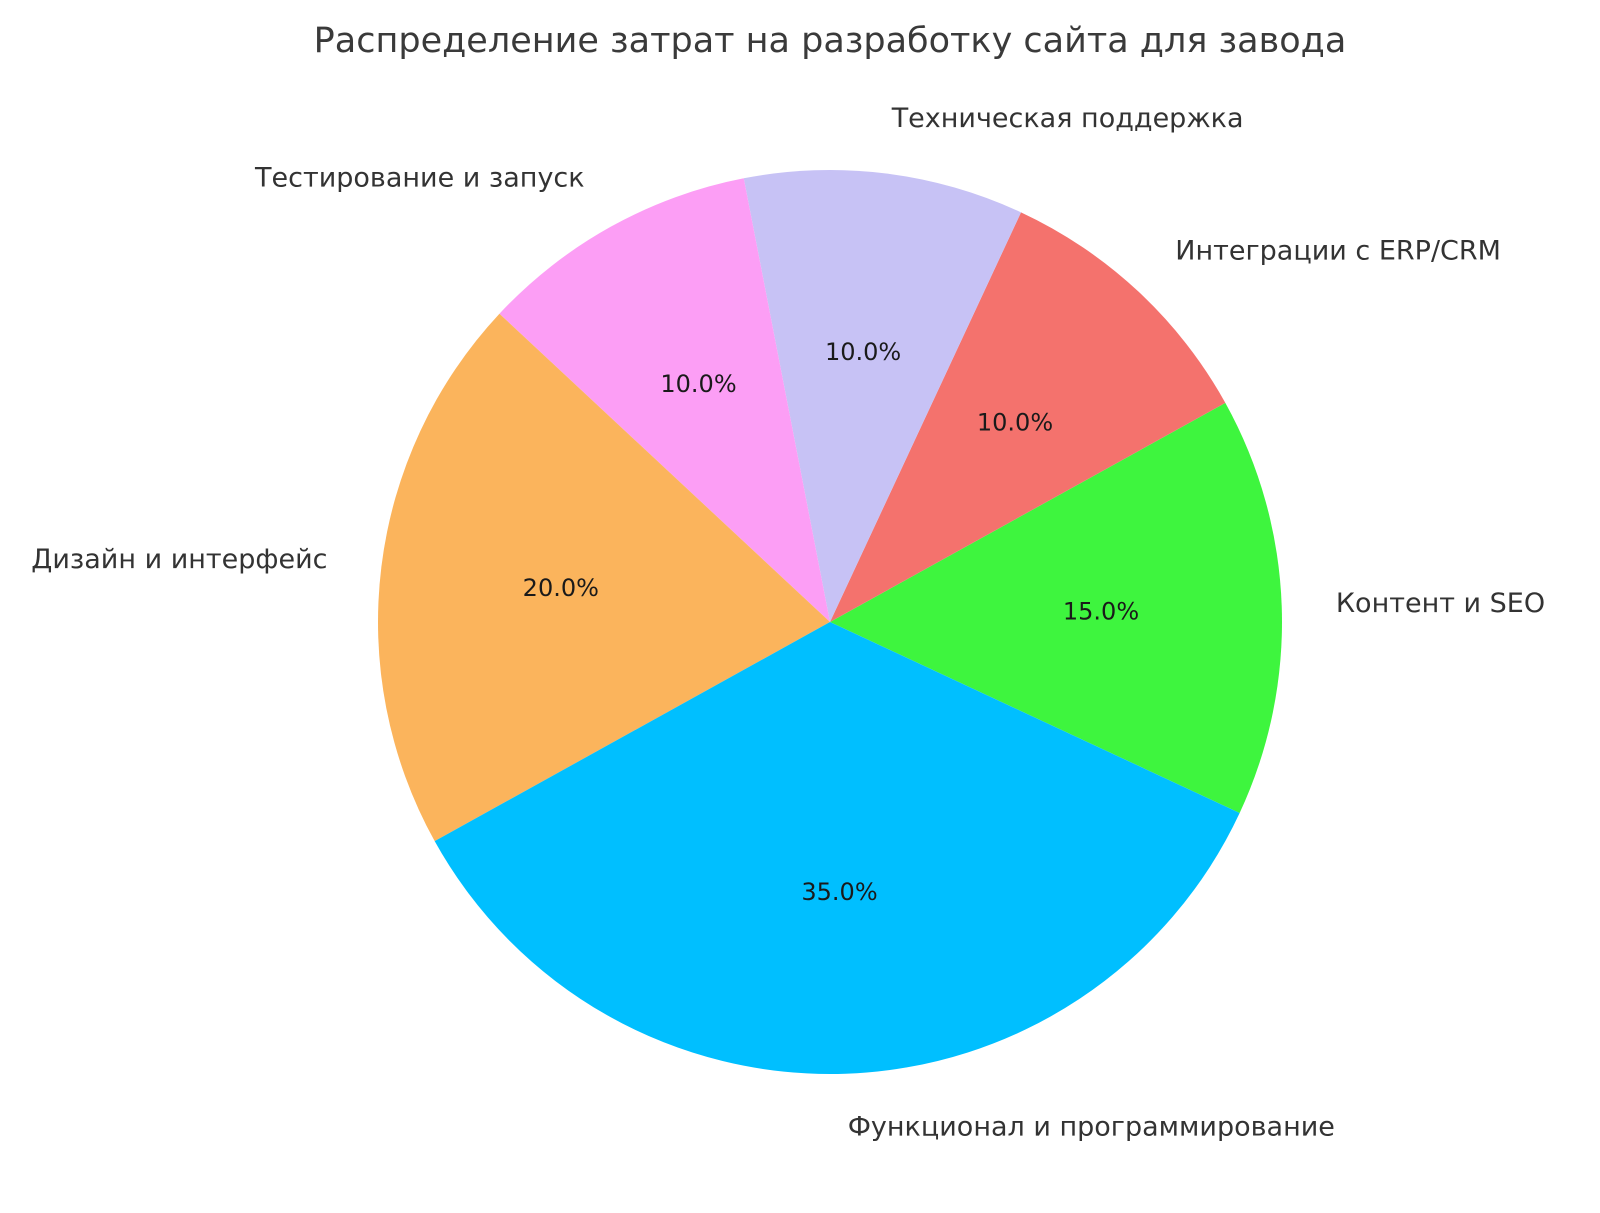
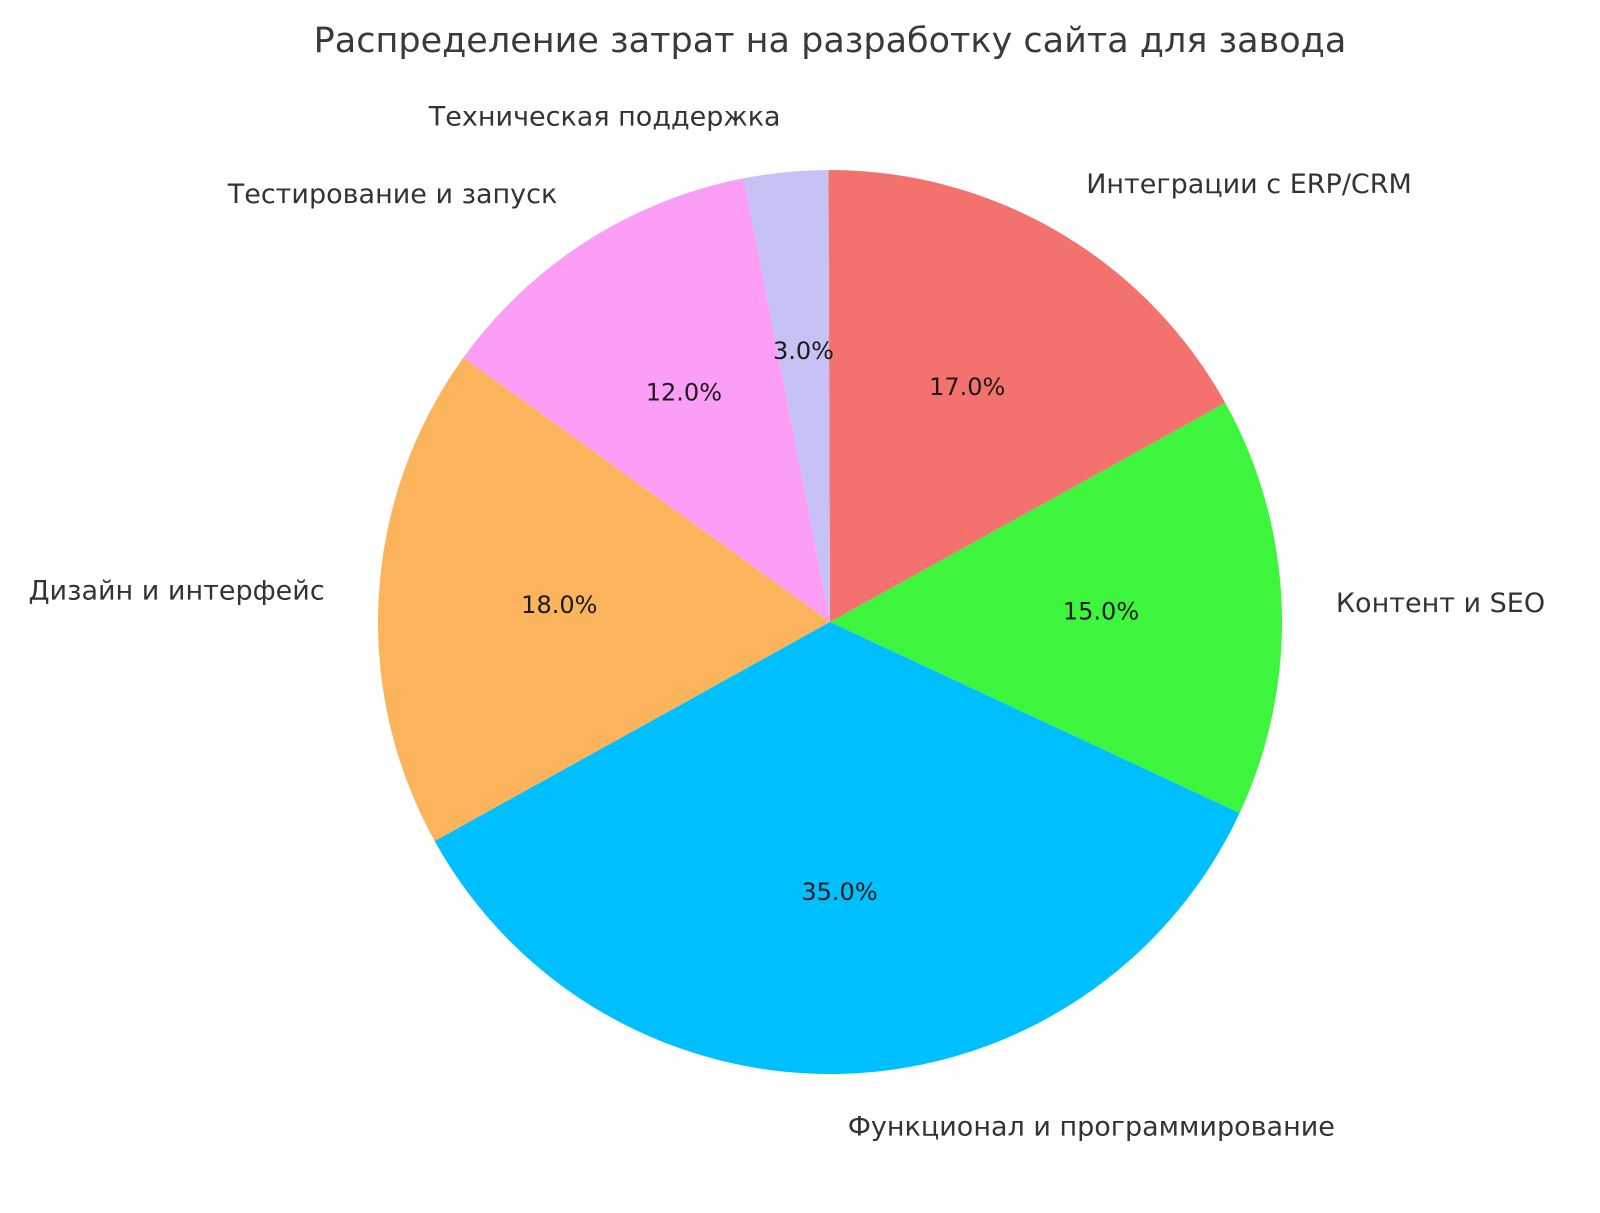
Интеграции с ERP/CRM: 10.0% -> 17.0%
Техническая поддержка: 10.0% -> 3.0%
Тестирование и запуск: 10.0% -> 12.0%
Дизайн и интерфейс: 20.0% -> 18.0%
